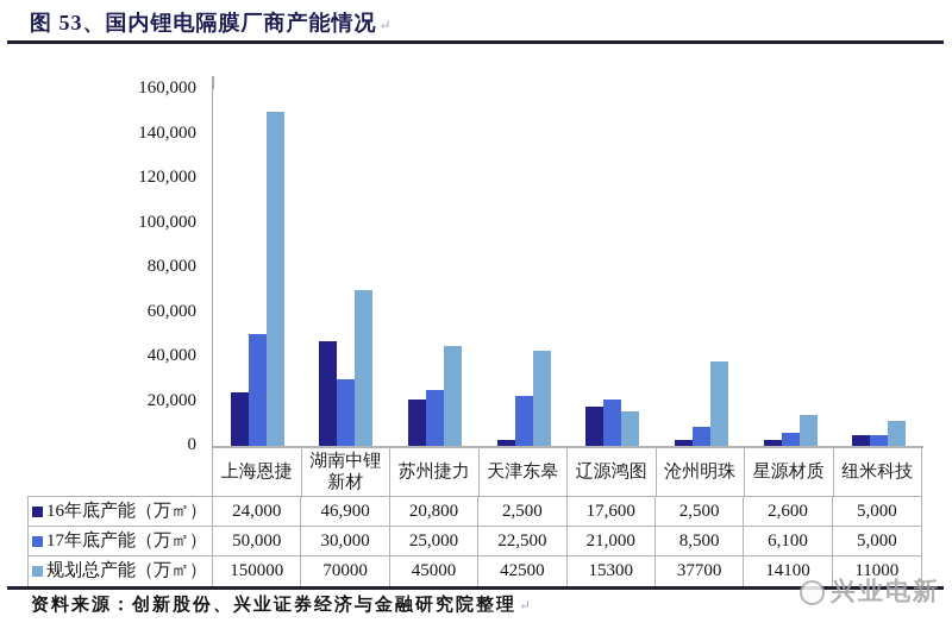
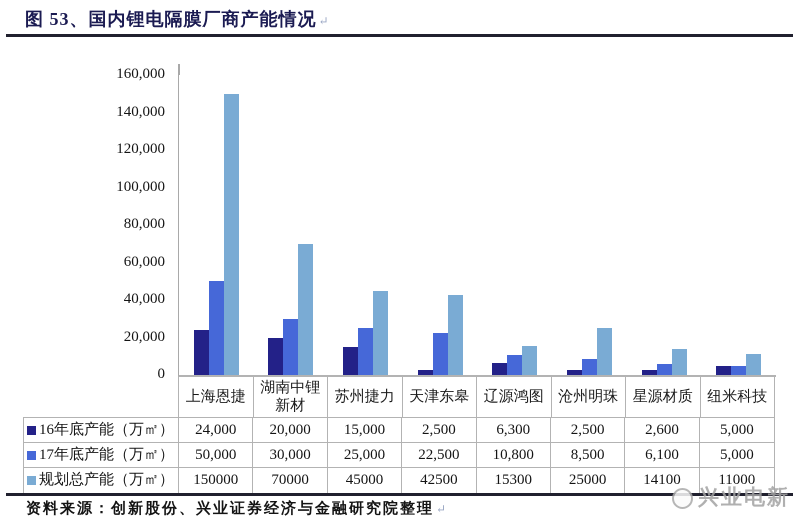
16年底产能（万㎡）/湖南中锂新材: 46,900 -> 20,000
16年底产能（万㎡）/苏州捷力: 20,800 -> 15,000
16年底产能（万㎡）/辽源鸿图: 17,600 -> 6,300
17年底产能（万㎡）/辽源鸿图: 21,000 -> 10,800
规划总产能（万㎡）/沧州明珠: 37700 -> 25000
